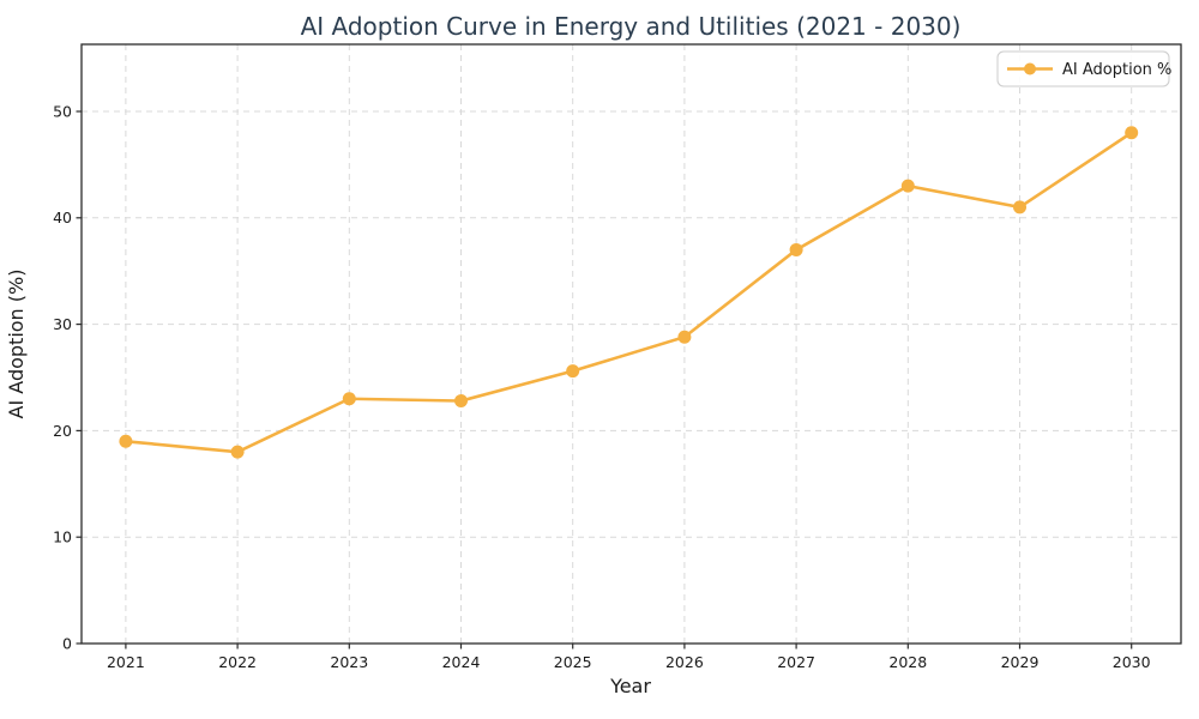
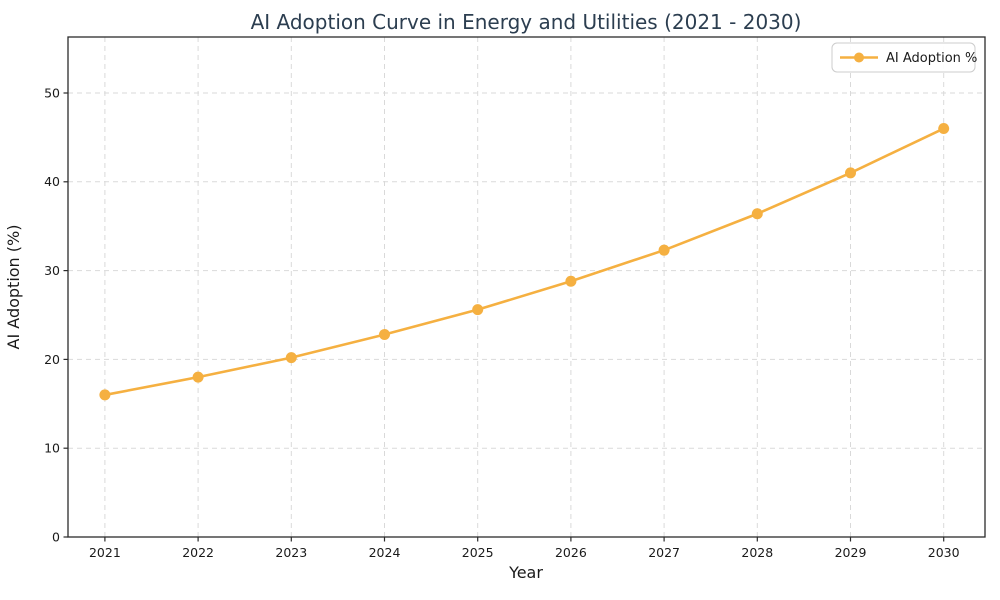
2021: 19 -> 16
2023: 23 -> 20
2027: 37 -> 32
2028: 43 -> 36
2030: 48 -> 46
